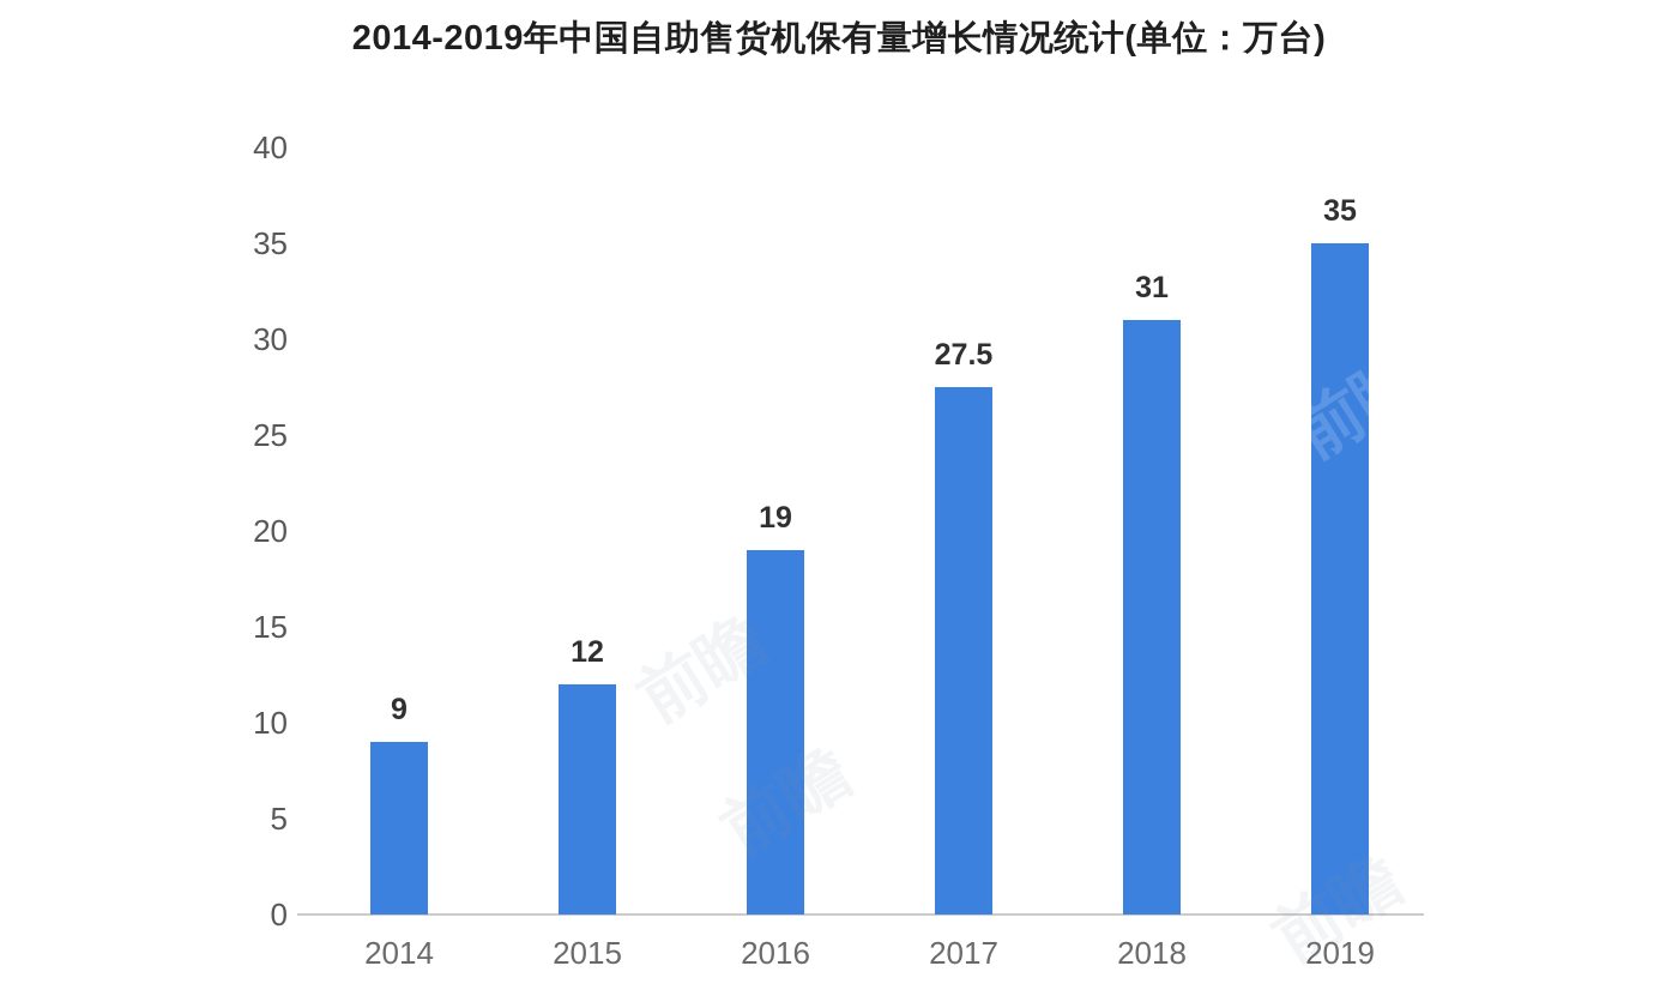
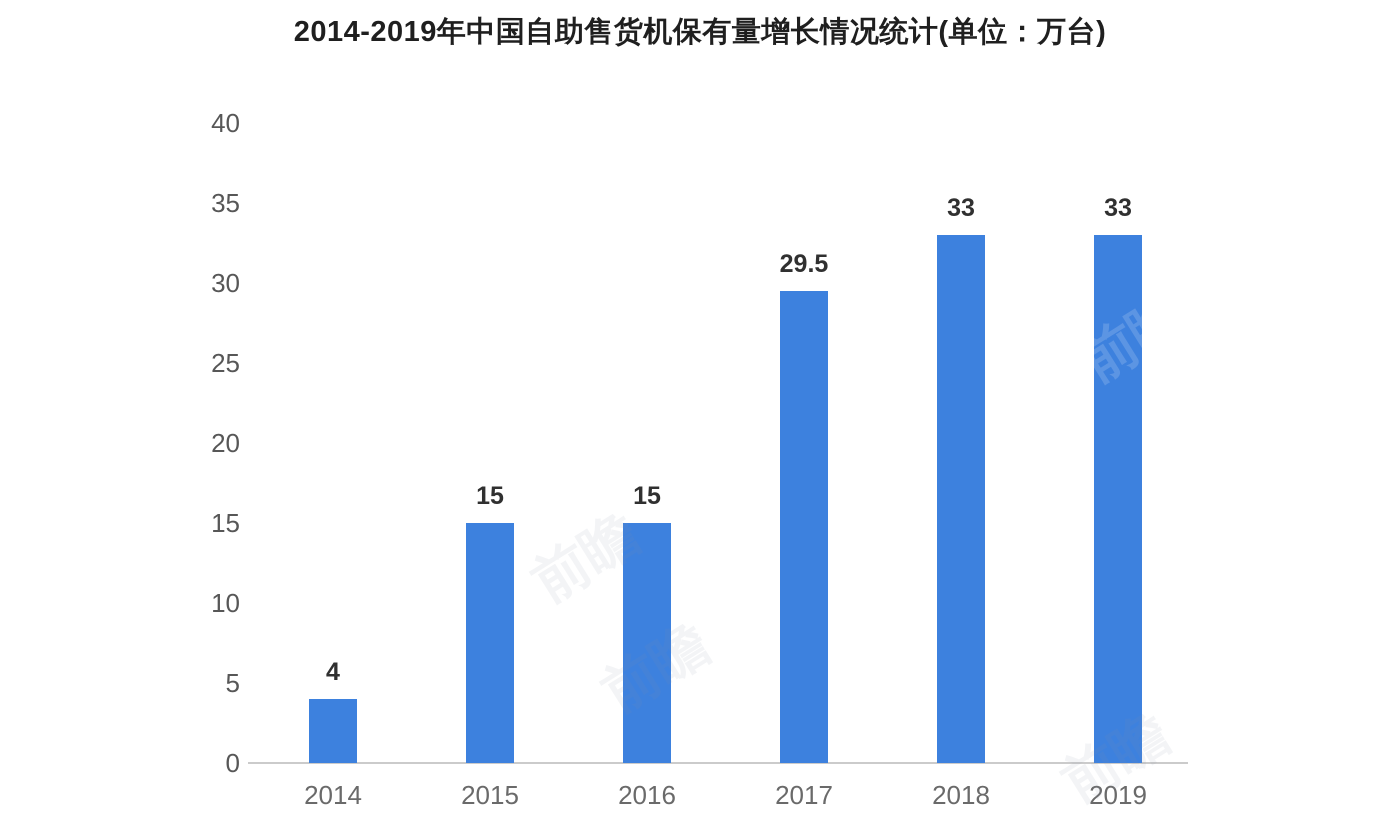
2014: 9 -> 4
2015: 12 -> 15
2016: 19 -> 15
2017: 27.5 -> 29.5
2018: 31 -> 33
2019: 35 -> 33
